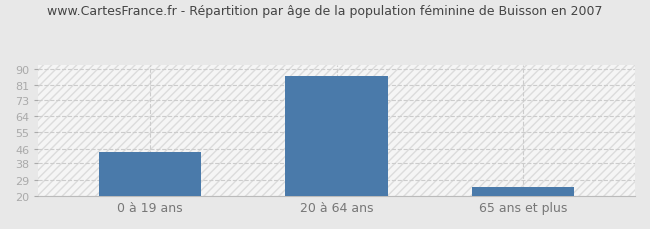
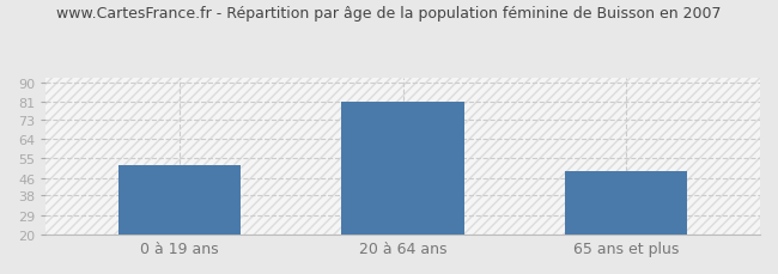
0 à 19 ans: 44 -> 52
20 à 64 ans: 86 -> 81
65 ans et plus: 25 -> 49
